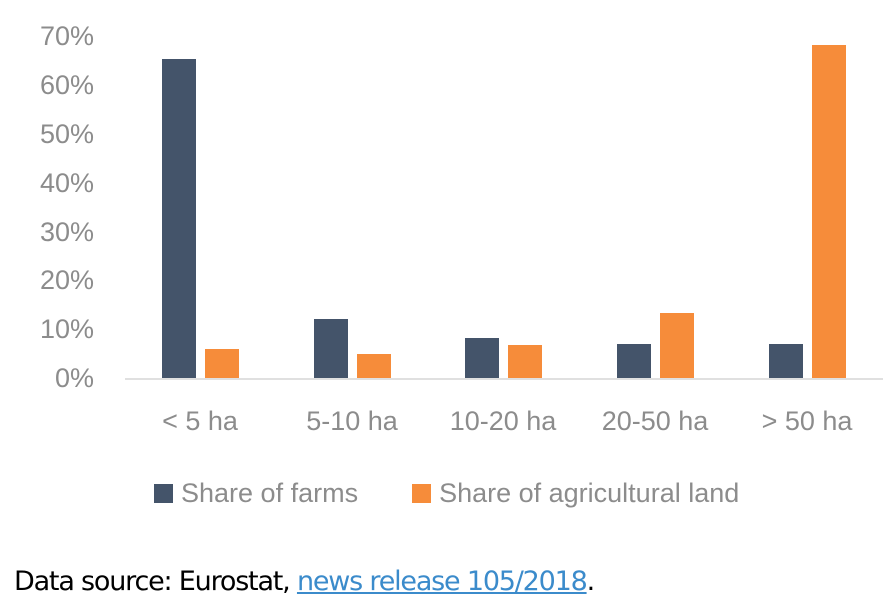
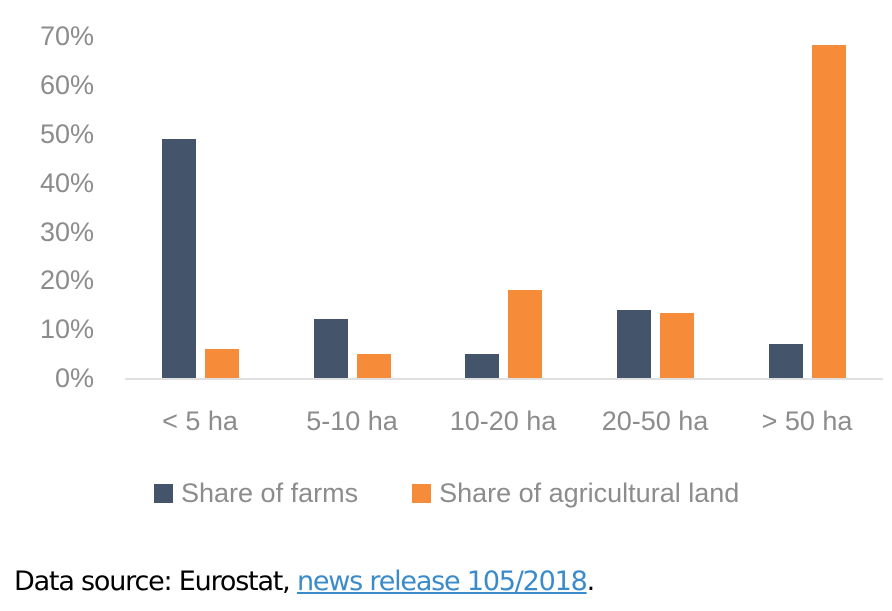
Share of farms/< 5 ha: 65% -> 49%
Share of farms/10-20 ha: 8% -> 5%
Share of agricultural land/10-20 ha: 7% -> 18%
Share of farms/20-50 ha: 7% -> 14%
